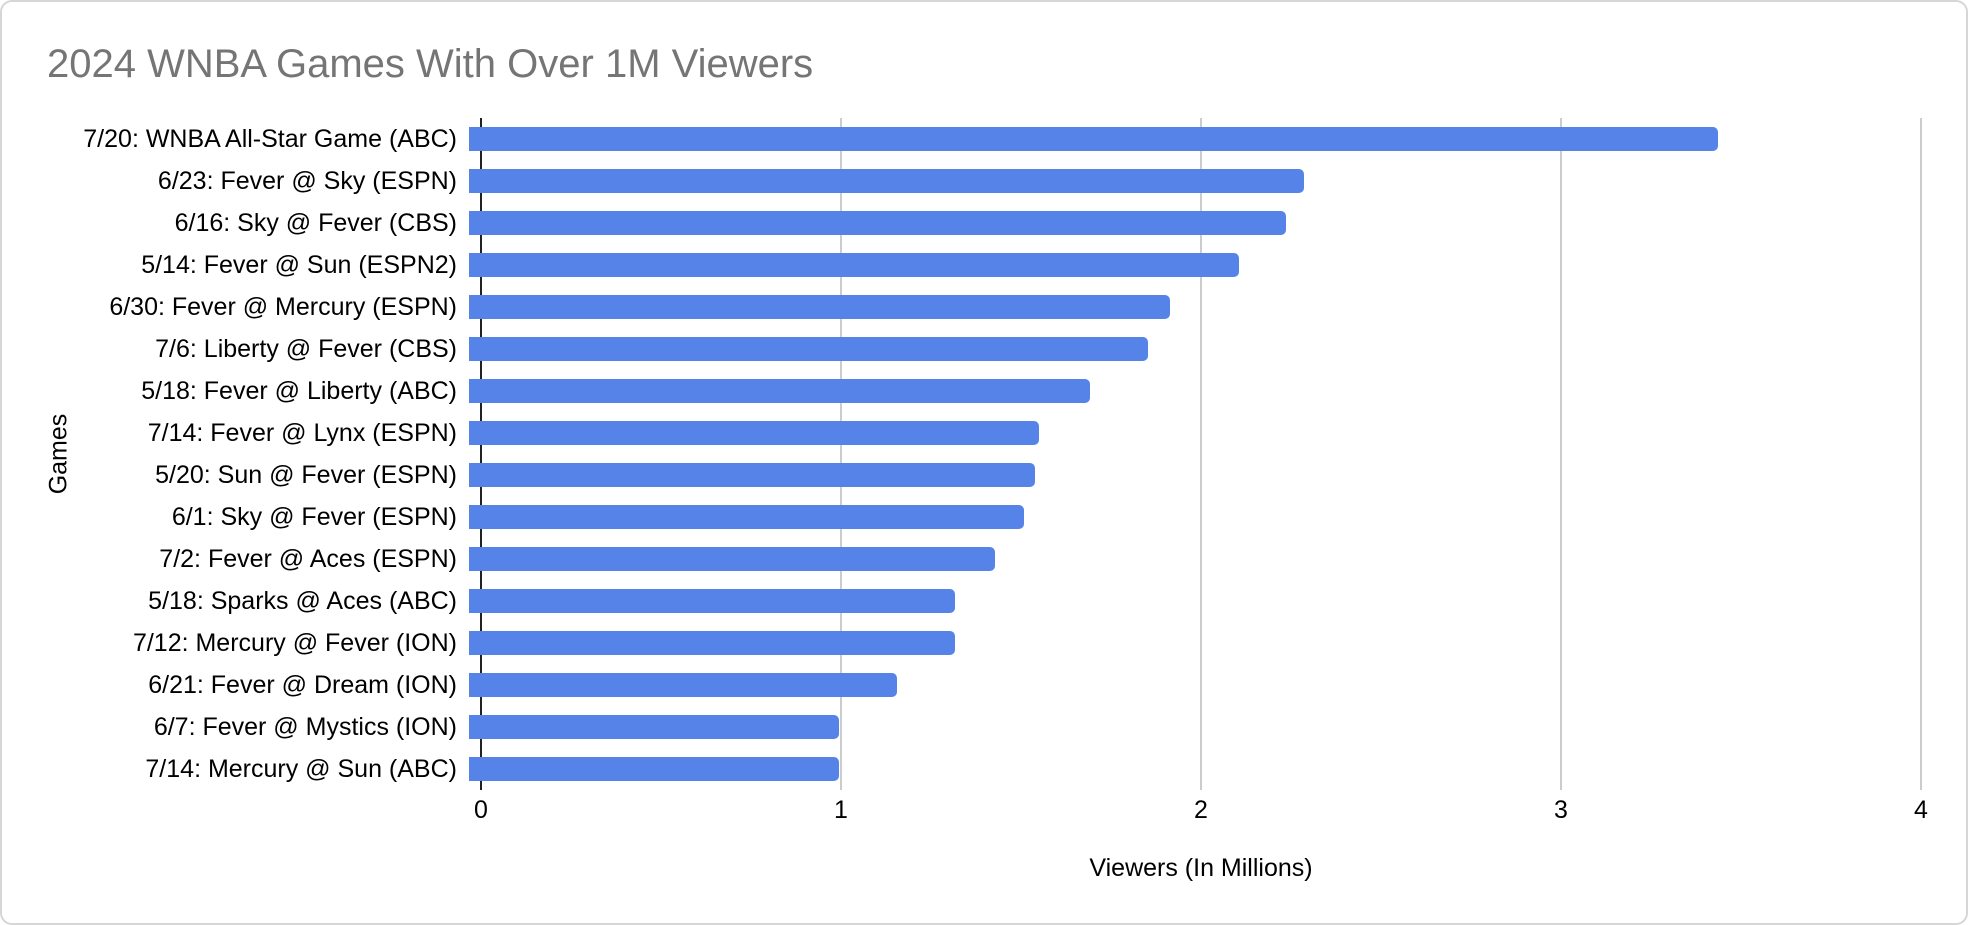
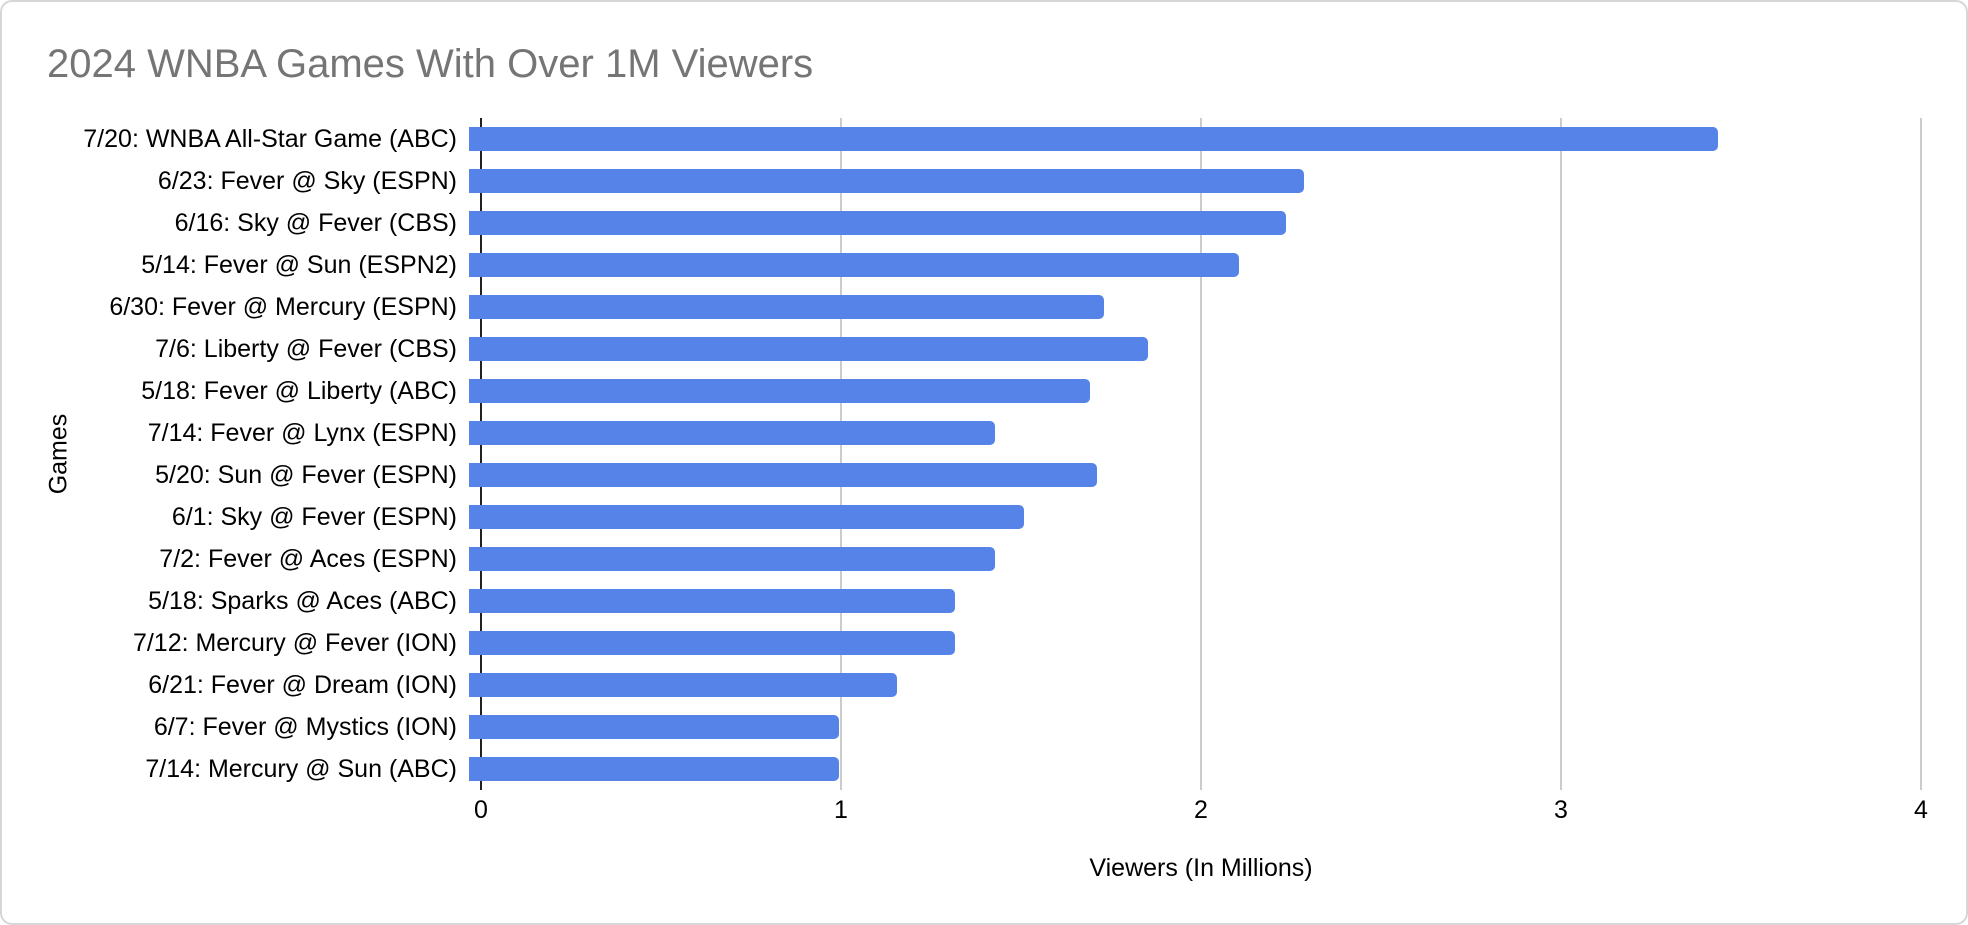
6/30: Fever @ Mercury (ESPN): 1.93 -> 1.75
7/14: Fever @ Lynx (ESPN): 1.57 -> 1.45
5/20: Sun @ Fever (ESPN): 1.56 -> 1.73
